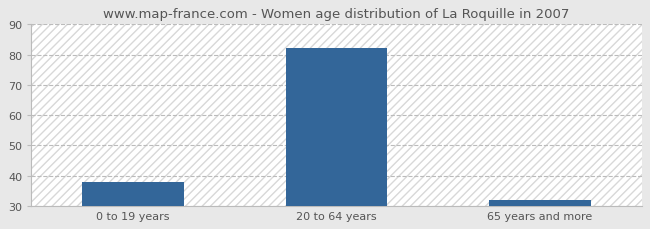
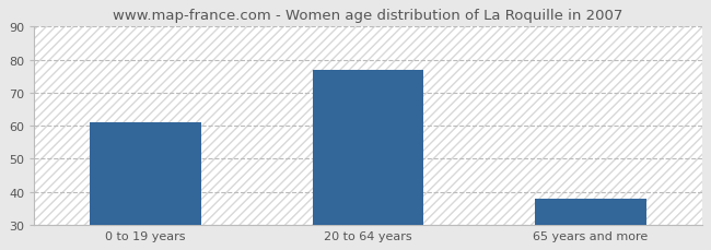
0 to 19 years: 38 -> 61
20 to 64 years: 82 -> 77
65 years and more: 32 -> 38
